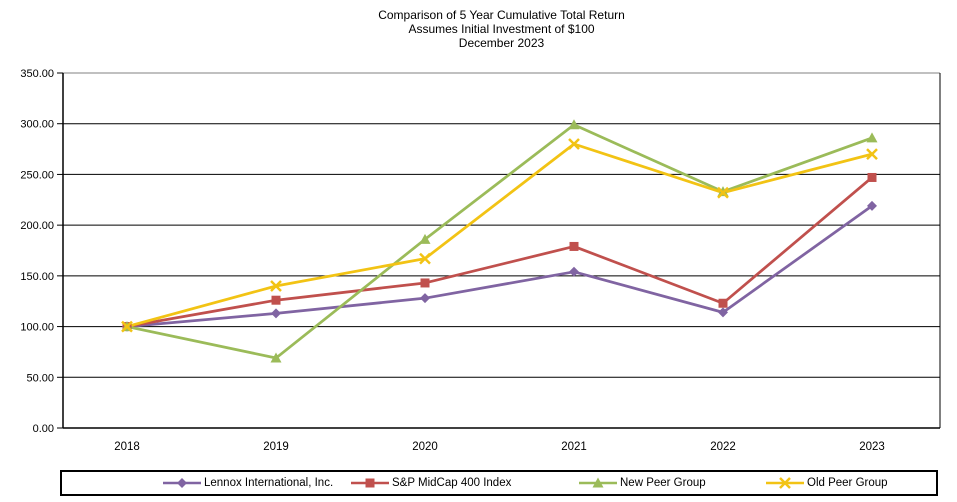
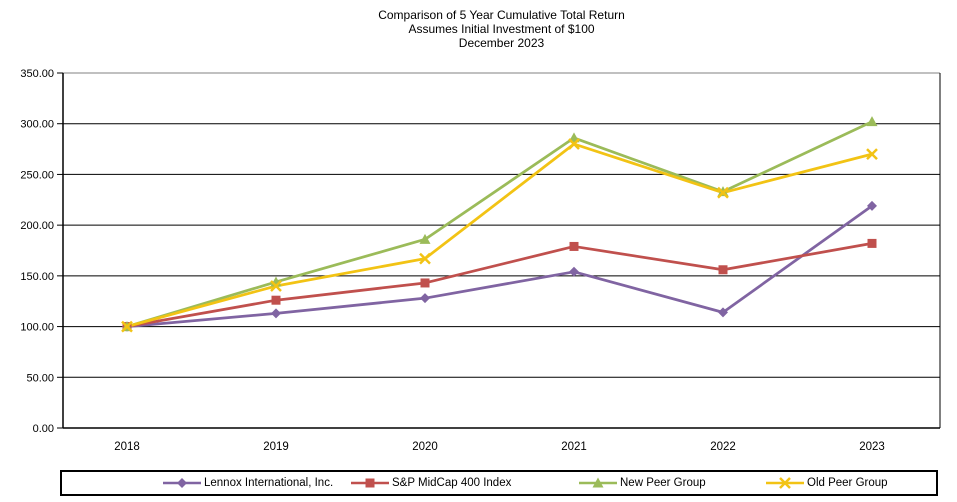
New Peer Group/2019: 69 -> 144
New Peer Group/2021: 299 -> 286
S&P MidCap 400 Index/2022: 123 -> 156
S&P MidCap 400 Index/2023: 247 -> 182
New Peer Group/2023: 286 -> 302
